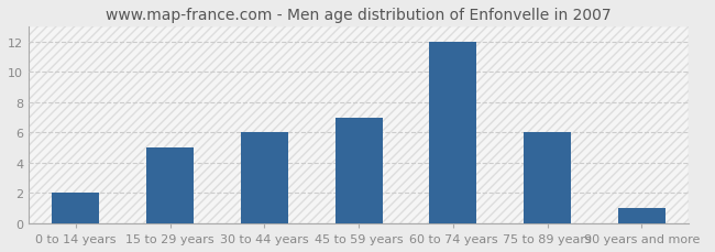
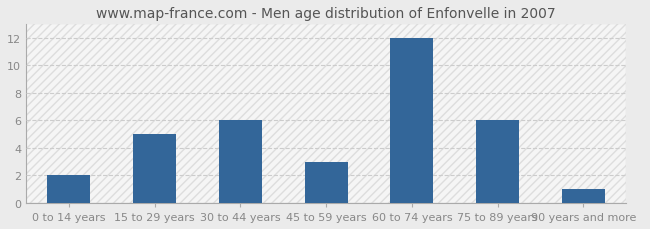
45 to 59 years: 7 -> 3
